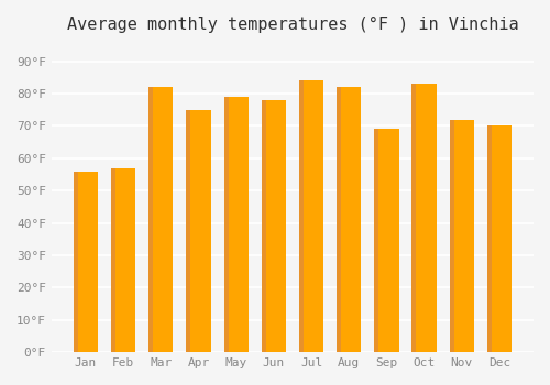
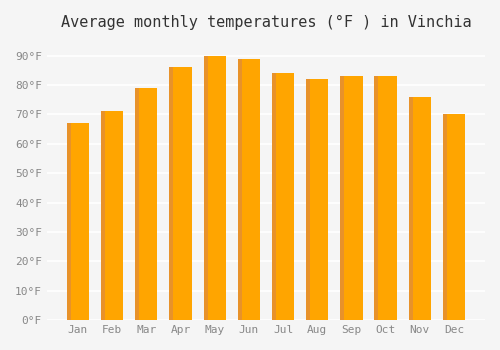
Jan: 56°F -> 67°F
Feb: 57°F -> 71°F
Mar: 82°F -> 79°F
Apr: 75°F -> 86°F
May: 79°F -> 90°F
Jun: 78°F -> 89°F
Sep: 69°F -> 83°F
Nov: 72°F -> 76°F
